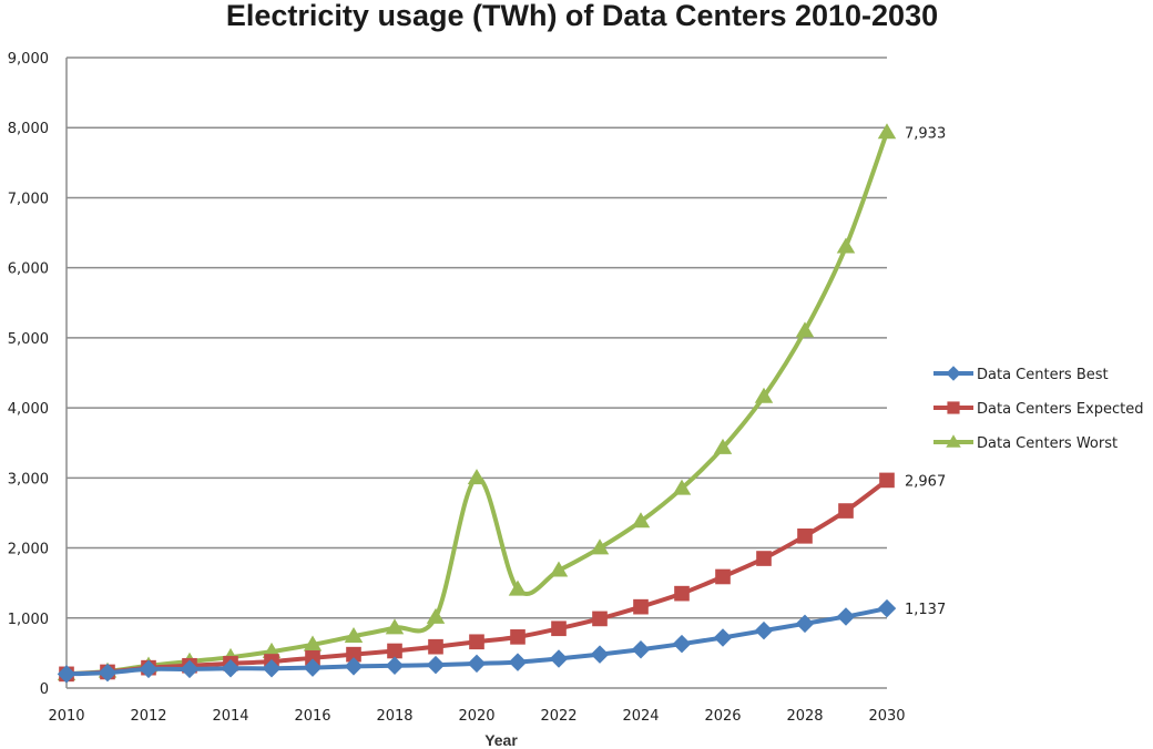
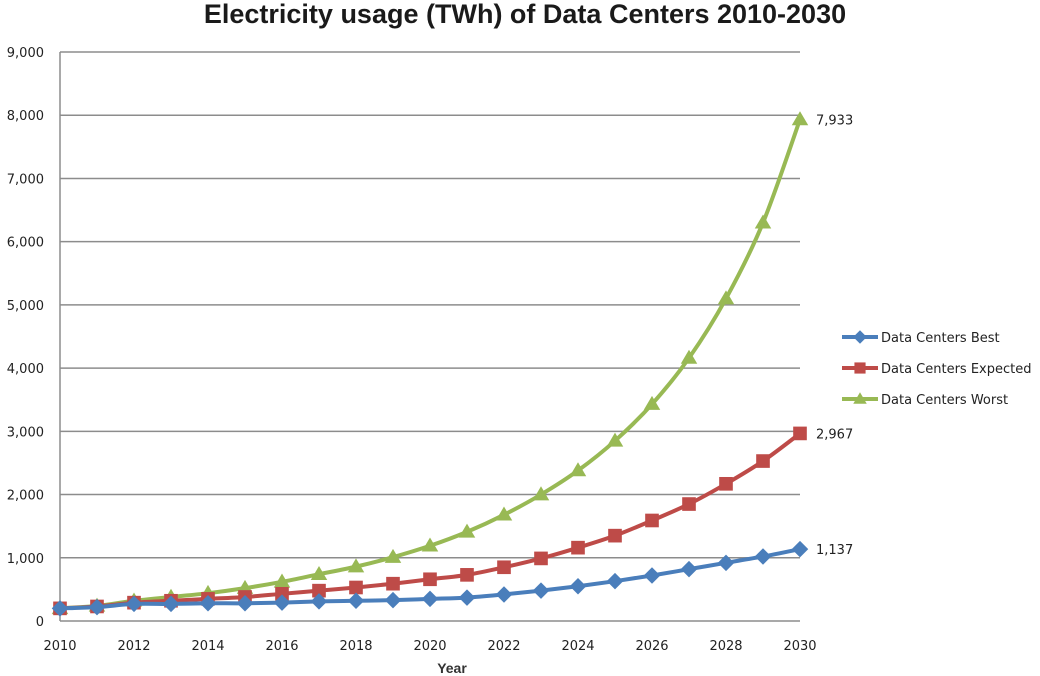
Data Centers Worst/2020: 3000 -> 1200
